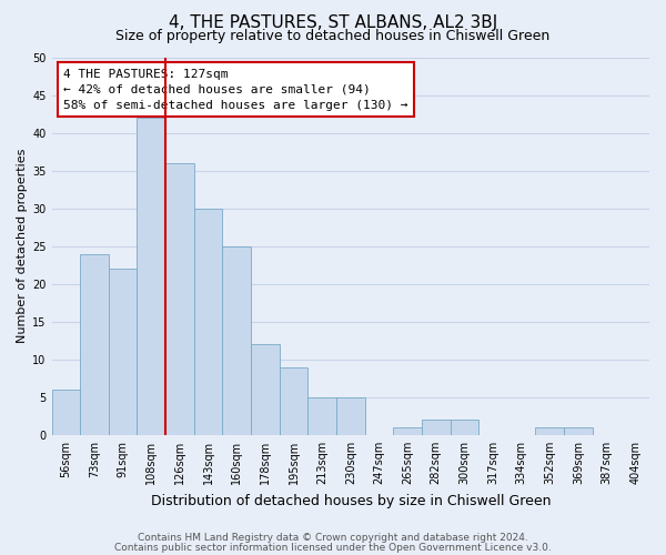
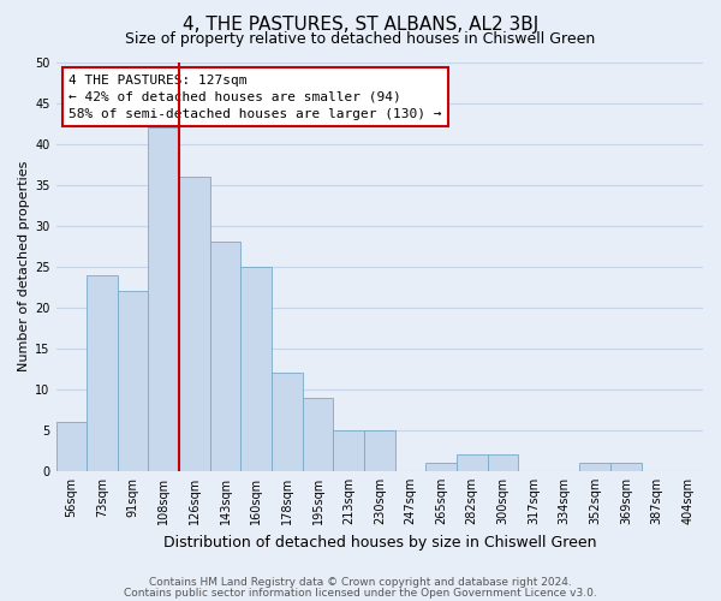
143sqm: 30 -> 28
